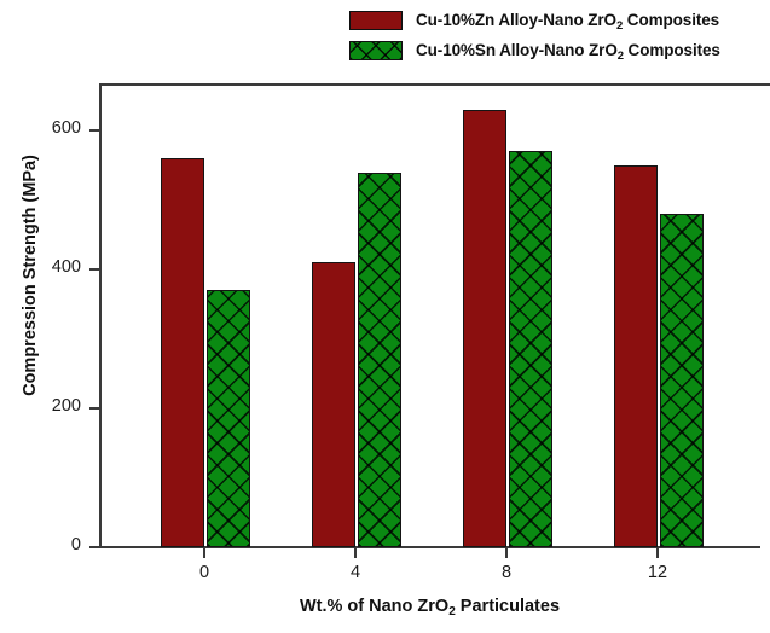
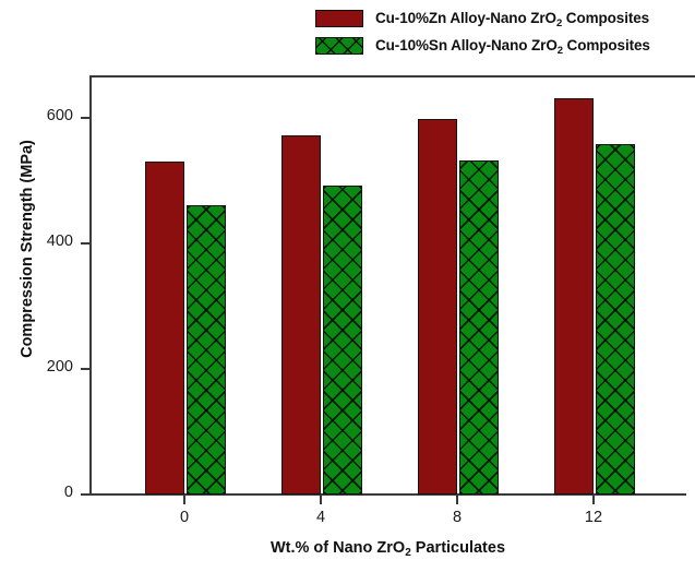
Cu-10%Zn Alloy-Nano ZrO2 Composites/0: 560 -> 530
Cu-10%Sn Alloy-Nano ZrO2 Composites/0: 370 -> 460
Cu-10%Zn Alloy-Nano ZrO2 Composites/4: 410 -> 570
Cu-10%Sn Alloy-Nano ZrO2 Composites/4: 540 -> 490
Cu-10%Zn Alloy-Nano ZrO2 Composites/8: 630 -> 600
Cu-10%Sn Alloy-Nano ZrO2 Composites/8: 570 -> 530
Cu-10%Zn Alloy-Nano ZrO2 Composites/12: 550 -> 630
Cu-10%Sn Alloy-Nano ZrO2 Composites/12: 480 -> 560
